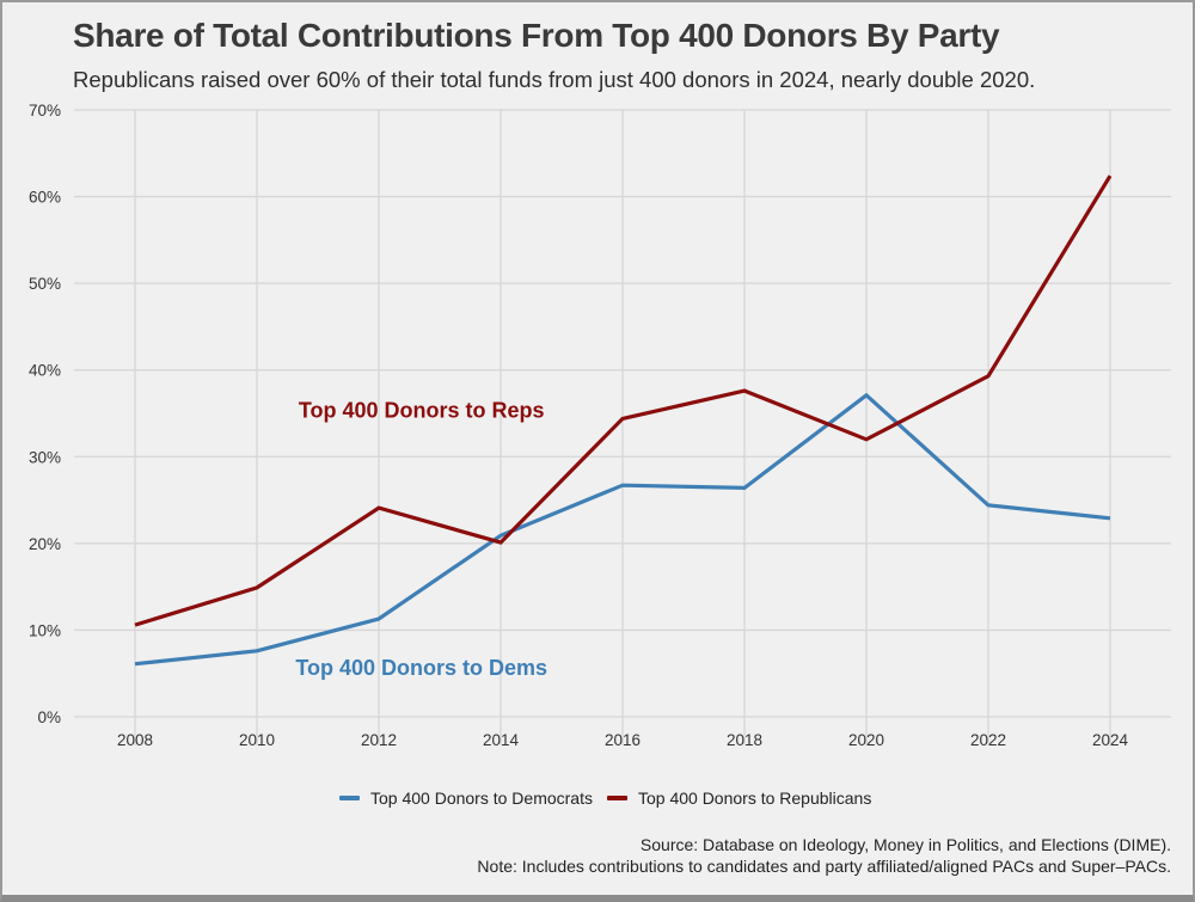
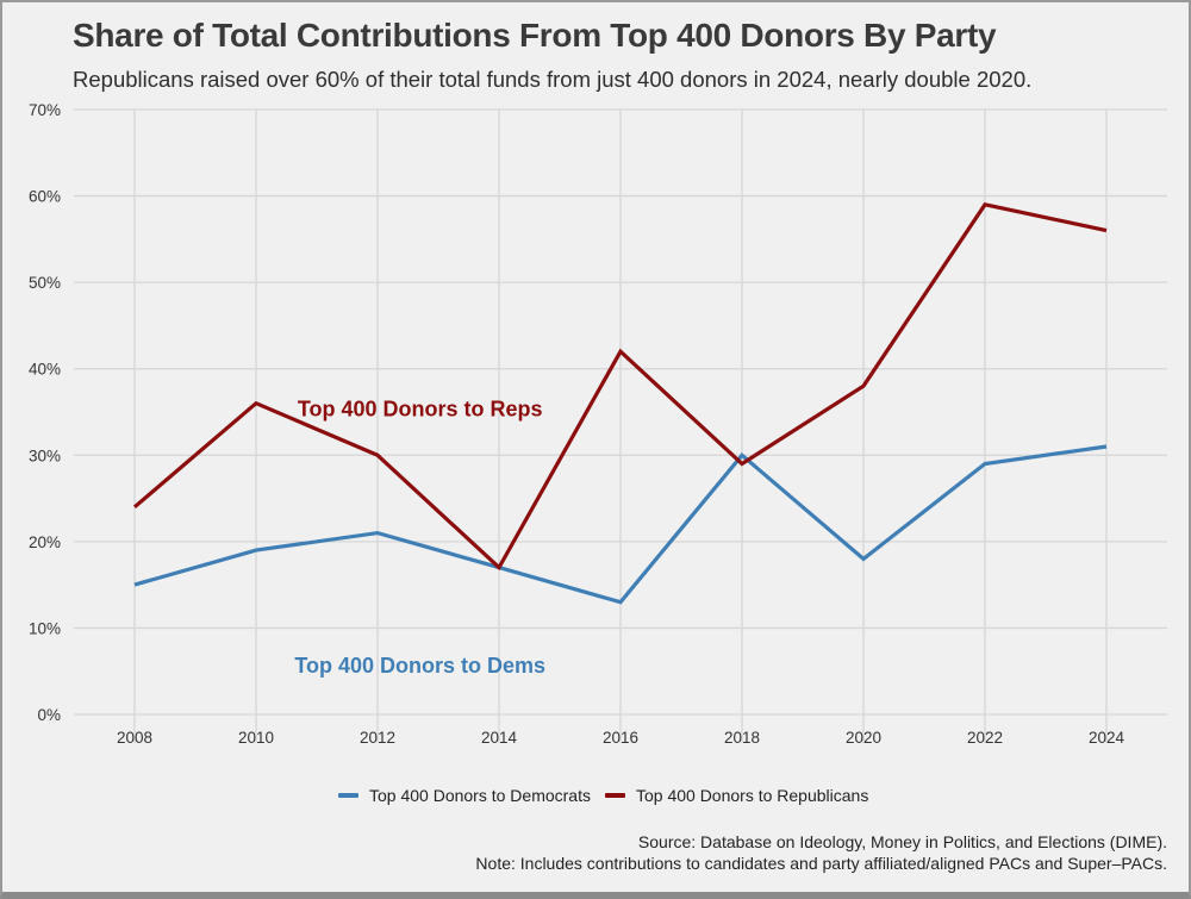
Top 400 Donors to Democrats/2008: 6% -> 15%
Top 400 Donors to Republicans/2008: 11% -> 24%
Top 400 Donors to Democrats/2010: 8% -> 19%
Top 400 Donors to Republicans/2010: 15% -> 36%
Top 400 Donors to Democrats/2012: 11% -> 21%
Top 400 Donors to Republicans/2012: 24% -> 30%
Top 400 Donors to Democrats/2014: 21% -> 17%
Top 400 Donors to Republicans/2014: 20% -> 17%
Top 400 Donors to Democrats/2016: 27% -> 13%
Top 400 Donors to Republicans/2016: 34% -> 42%
Top 400 Donors to Democrats/2018: 26% -> 30%
Top 400 Donors to Republicans/2018: 38% -> 29%
Top 400 Donors to Democrats/2020: 37% -> 18%
Top 400 Donors to Republicans/2020: 32% -> 38%
Top 400 Donors to Democrats/2022: 24% -> 29%
Top 400 Donors to Republicans/2022: 39% -> 59%
Top 400 Donors to Democrats/2024: 23% -> 31%
Top 400 Donors to Republicans/2024: 62% -> 56%
